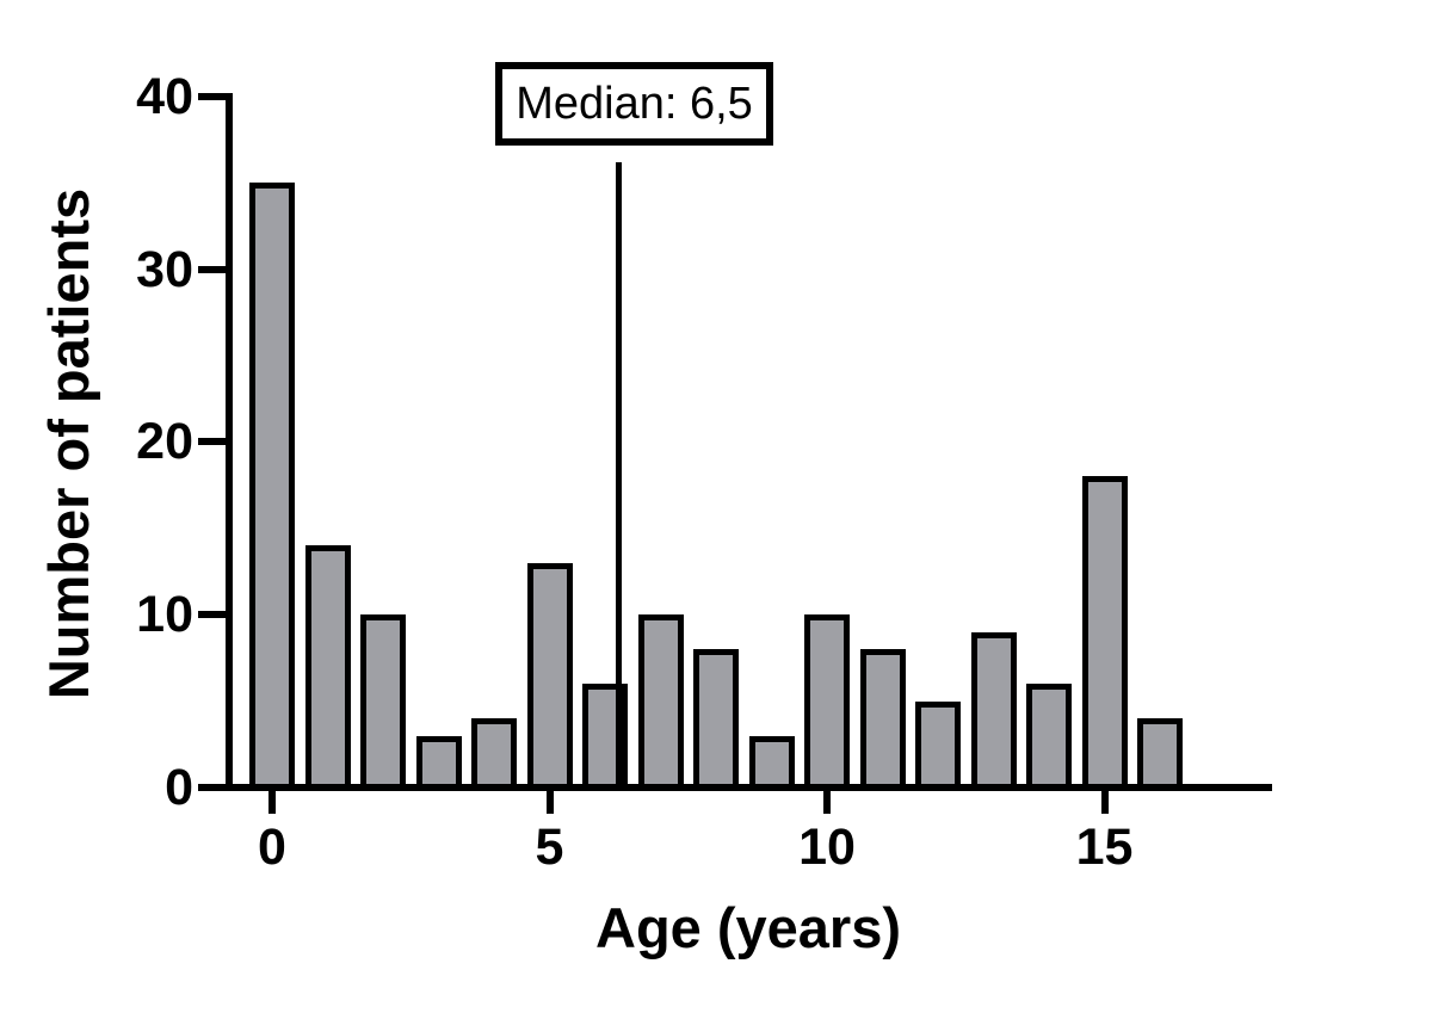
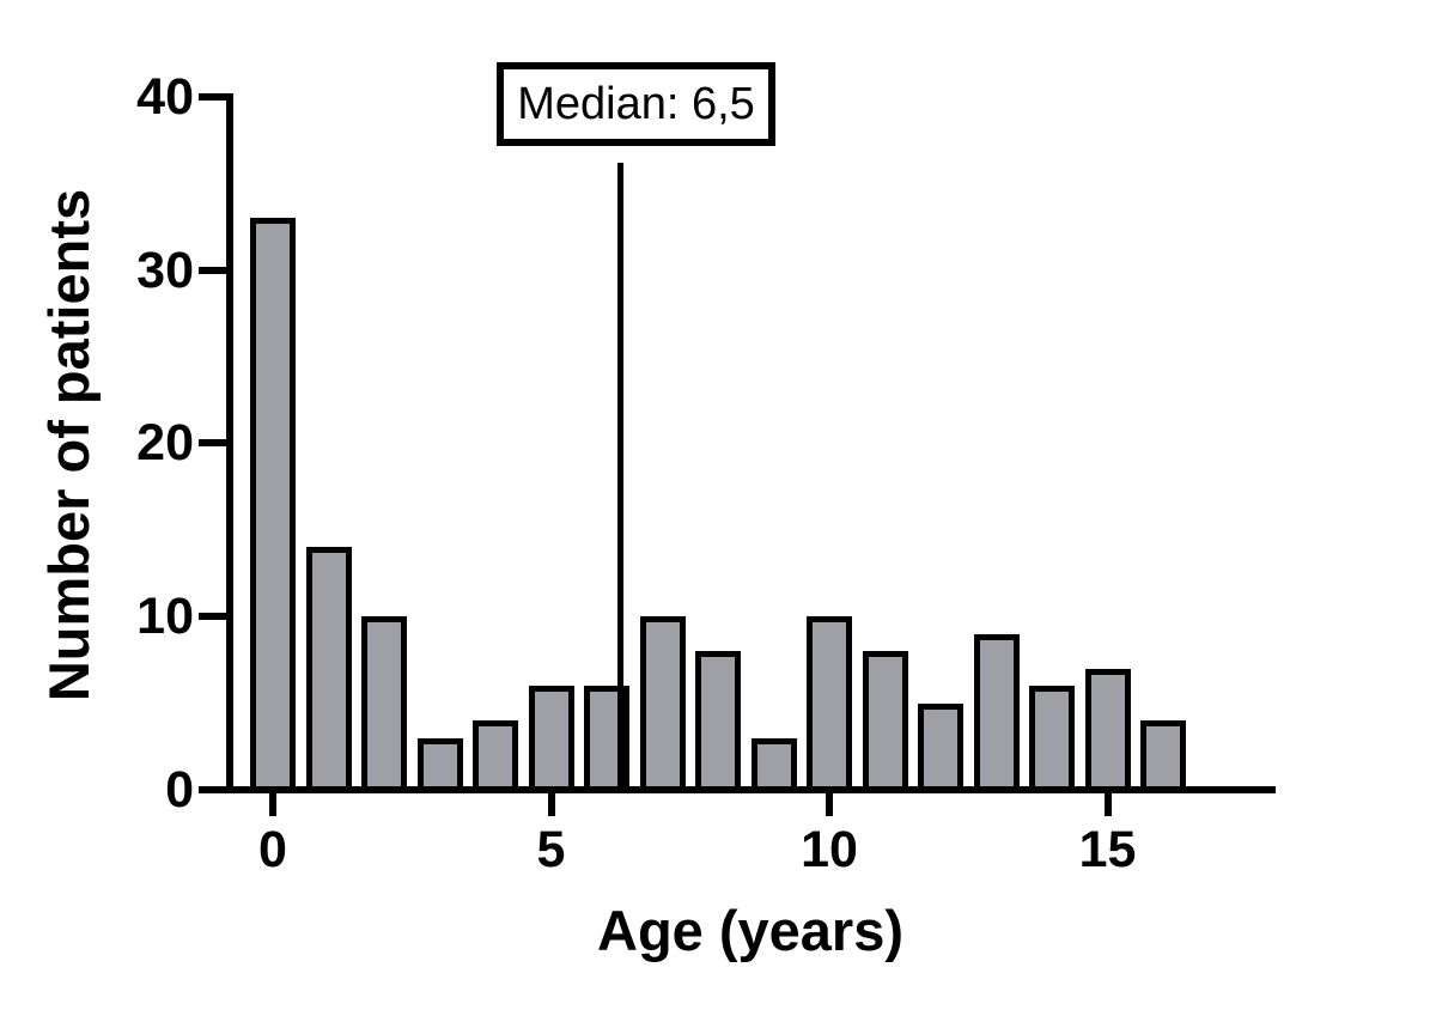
0: 35 -> 33
5: 13 -> 6
15: 18 -> 7
